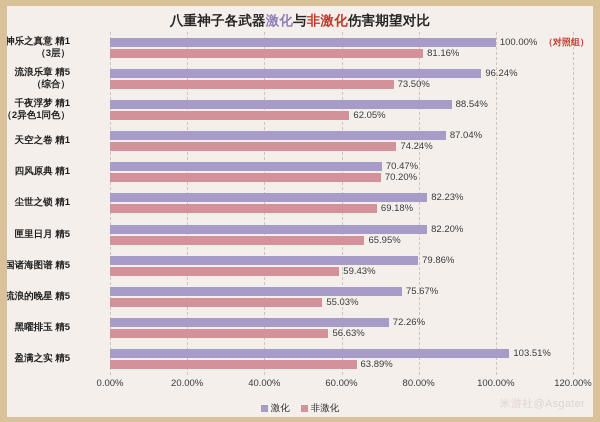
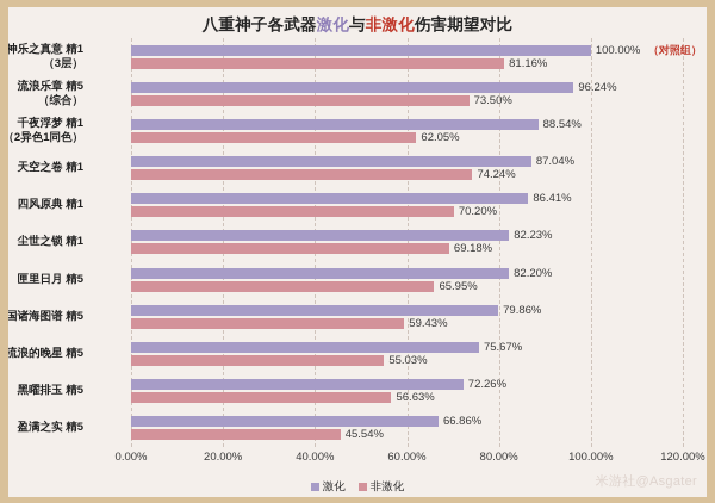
激化/四风原典 精1: 70.47% -> 86.41%
激化/盈满之实 精5: 103.51% -> 66.86%
非激化/盈满之实 精5: 63.89% -> 45.54%
